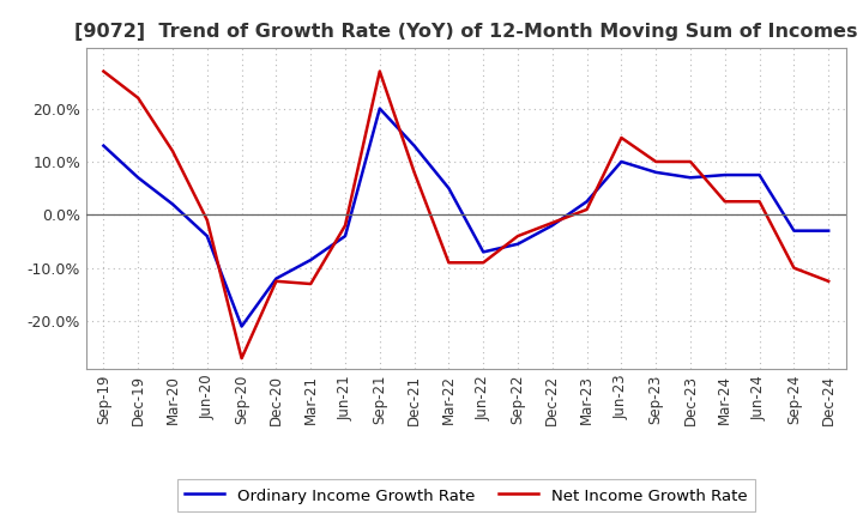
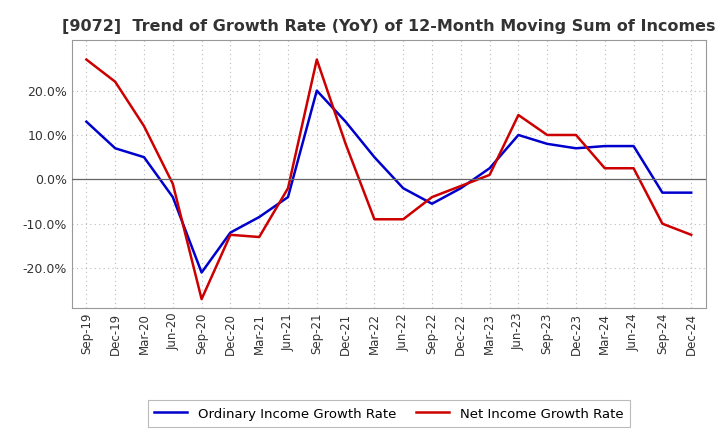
Ordinary Income Growth Rate/Mar-20: 2.0% -> 5.0%
Ordinary Income Growth Rate/Jun-22: -7.0% -> -2.0%
